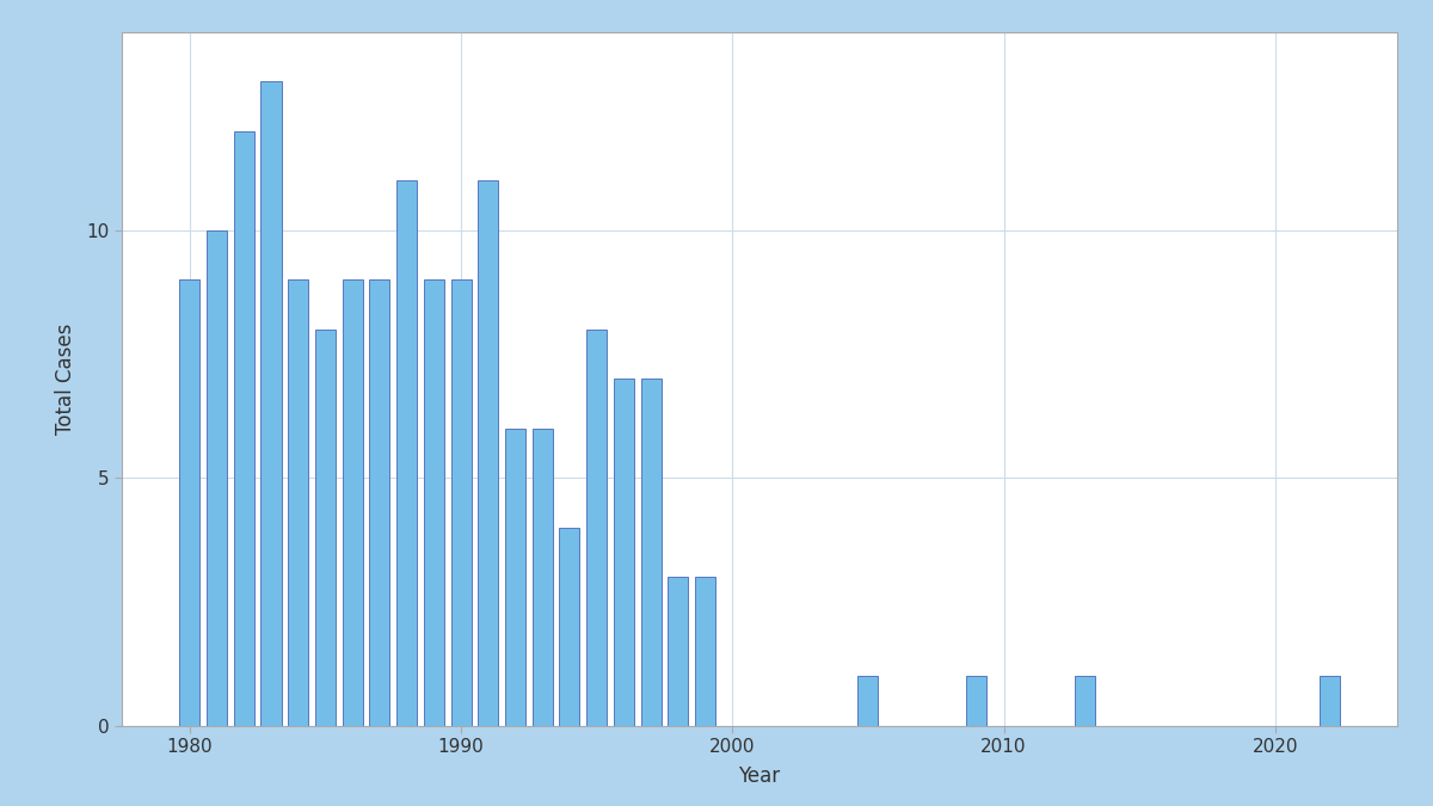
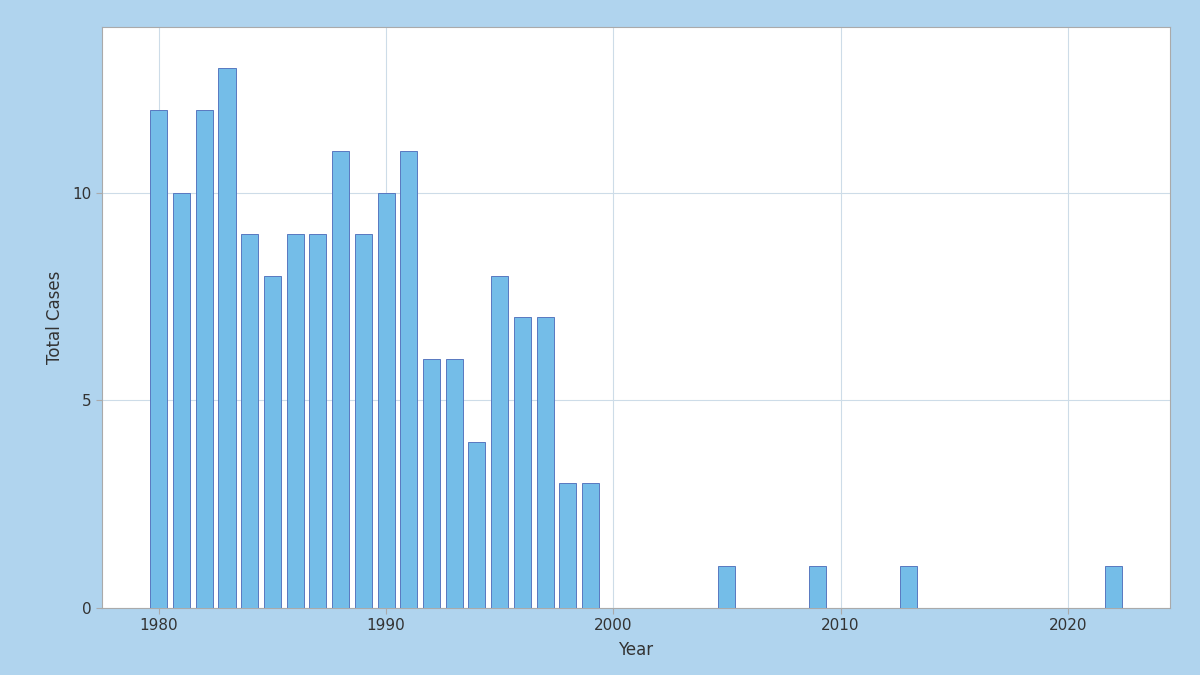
1980: 9 -> 12
1990: 9 -> 10
